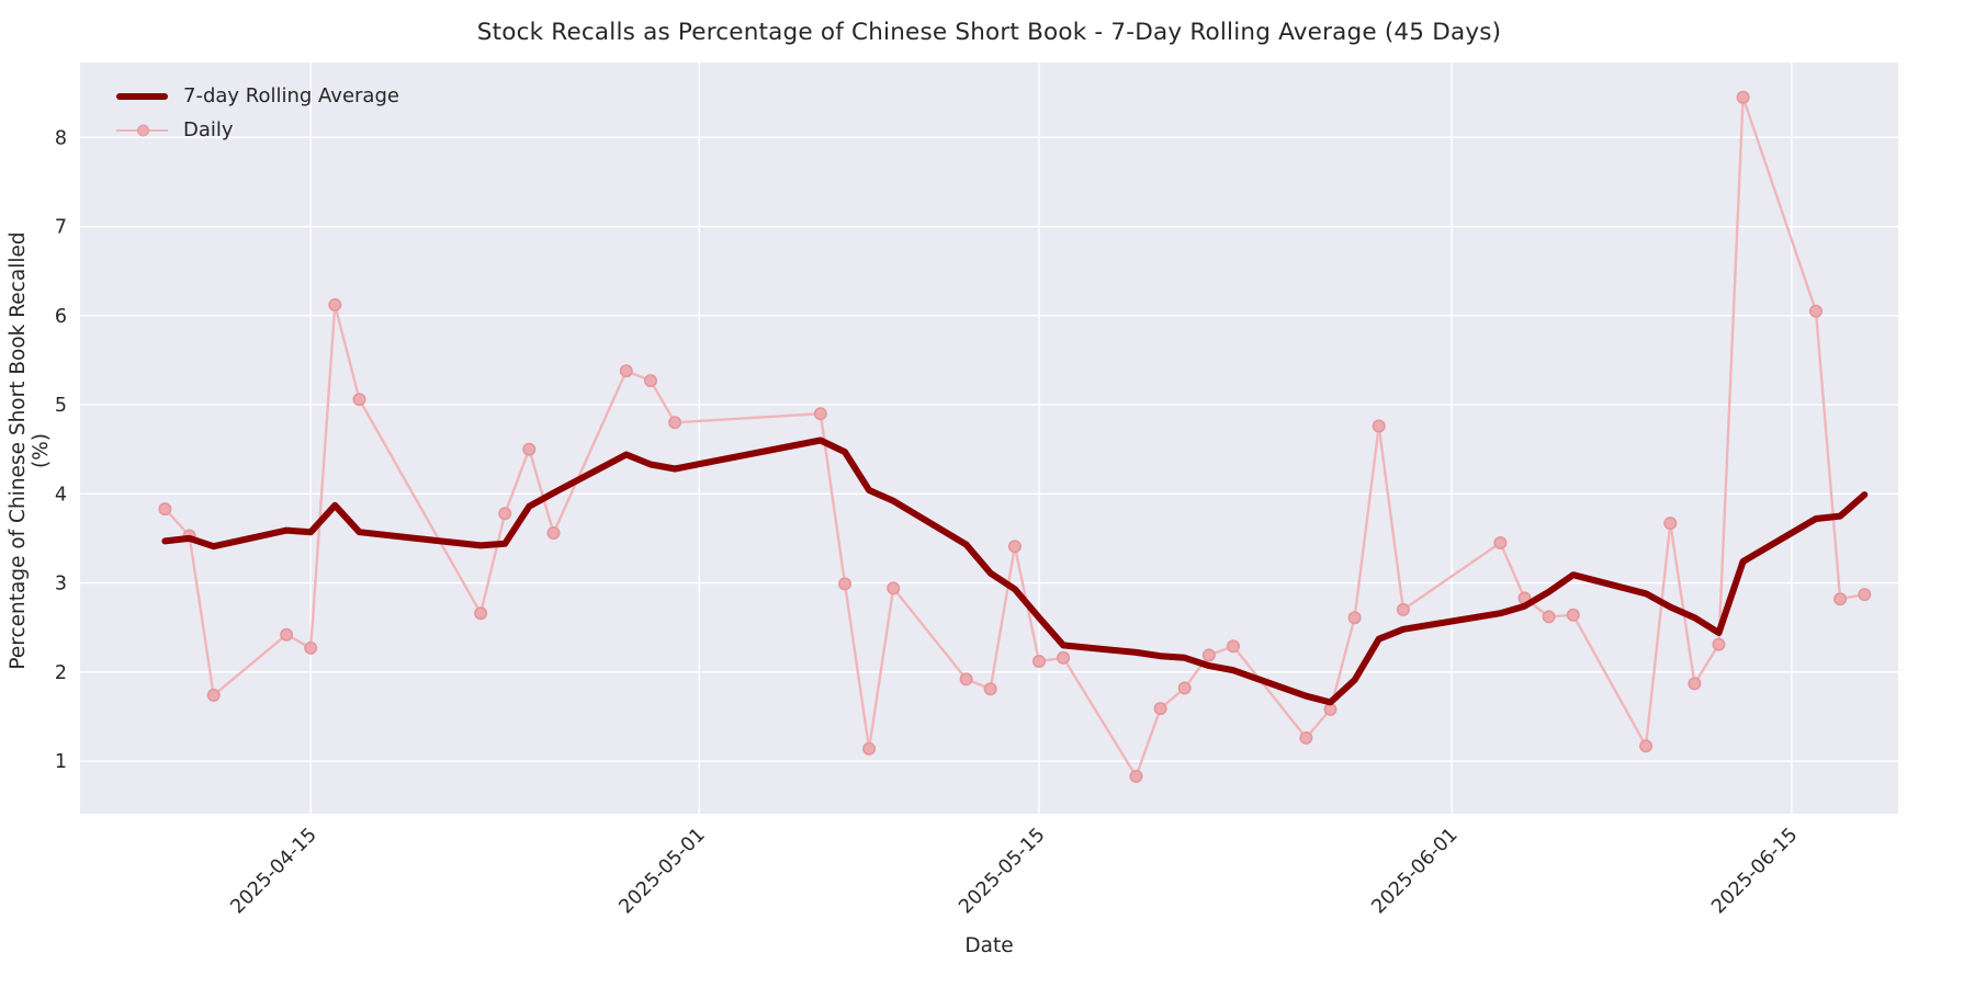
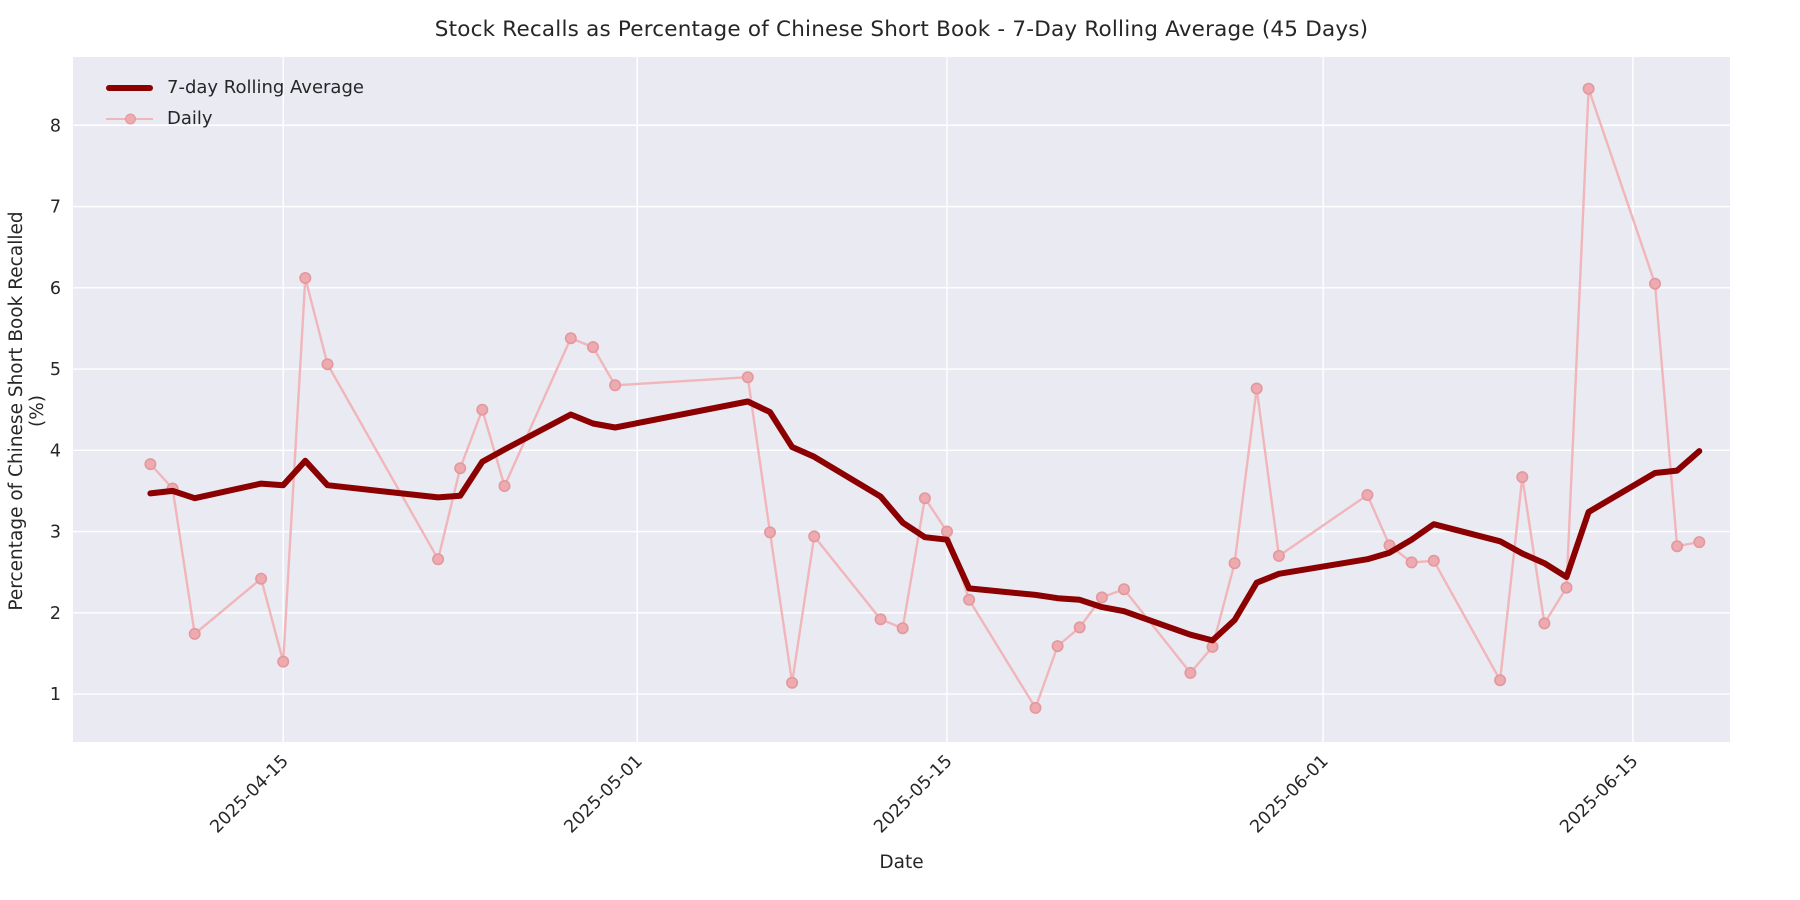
Daily/2025-04-15: 2.3 -> 1.4
7-day Rolling Average/2025-05-15: 2.6 -> 2.9
Daily/2025-05-15: 2.1 -> 3.0
